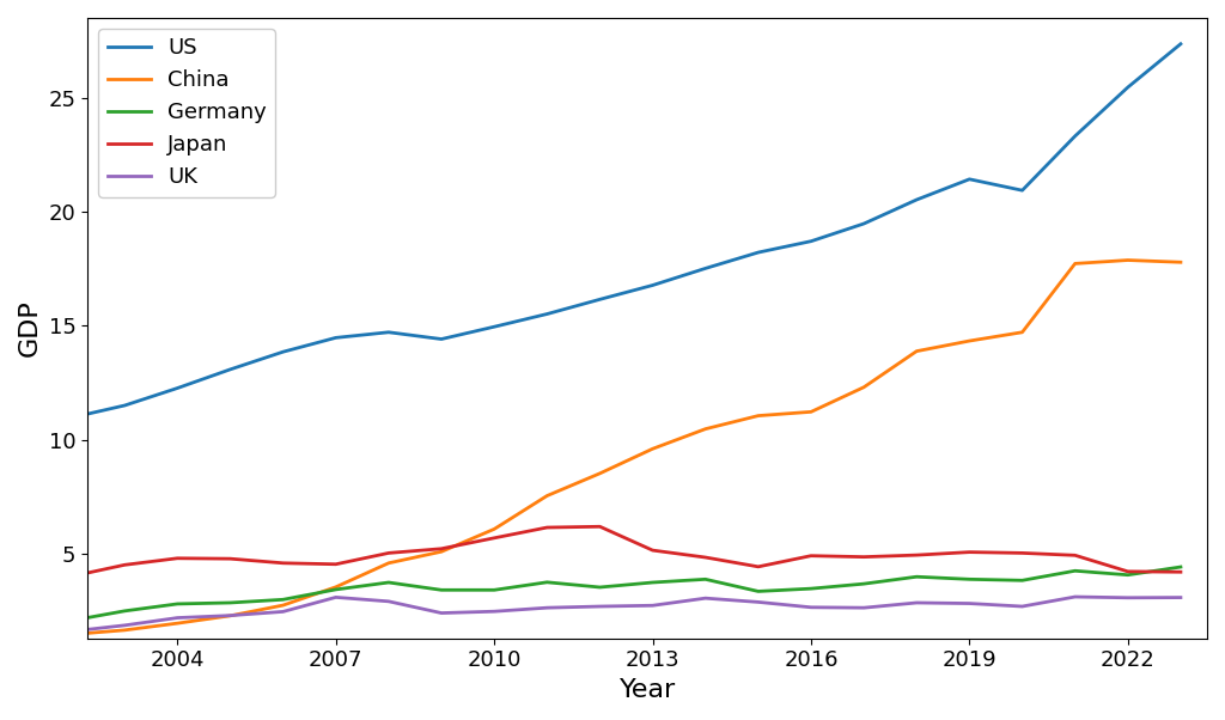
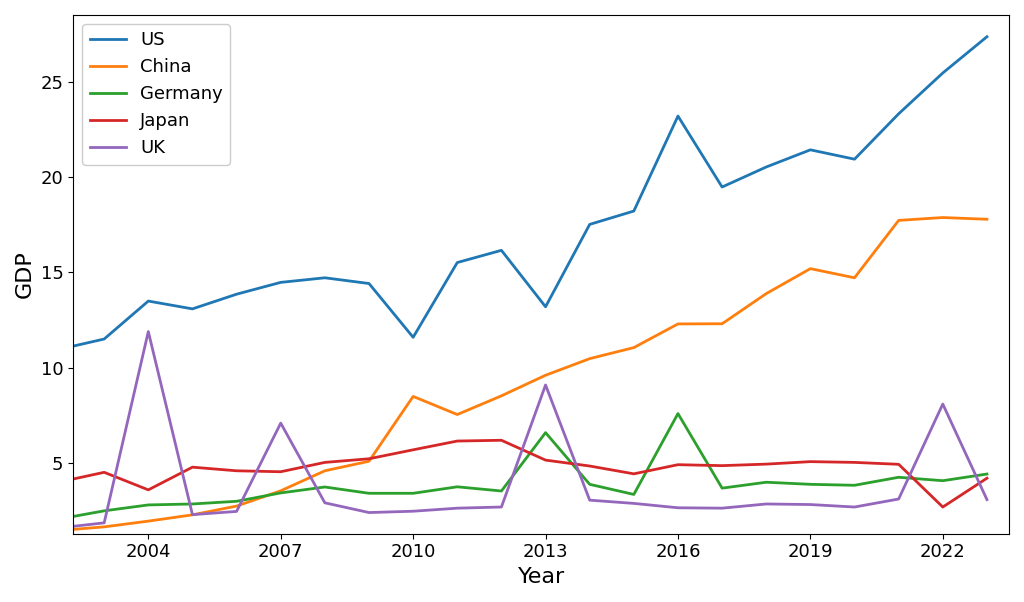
US/2004: 12.3 -> 13.5
Japan/2004: 4.8 -> 3.6
UK/2004: 2.2 -> 11.9
UK/2007: 3.1 -> 7.1
US/2010: 15.0 -> 11.6
China/2010: 6.1 -> 8.5
US/2013: 16.8 -> 13.2
Germany/2013: 3.8 -> 6.6
UK/2013: 2.7 -> 9.1
US/2016: 18.7 -> 23.2
China/2016: 11.2 -> 12.3
Germany/2016: 3.5 -> 7.6
China/2019: 14.3 -> 15.2
Japan/2022: 4.2 -> 2.7
UK/2022: 3.1 -> 8.1
